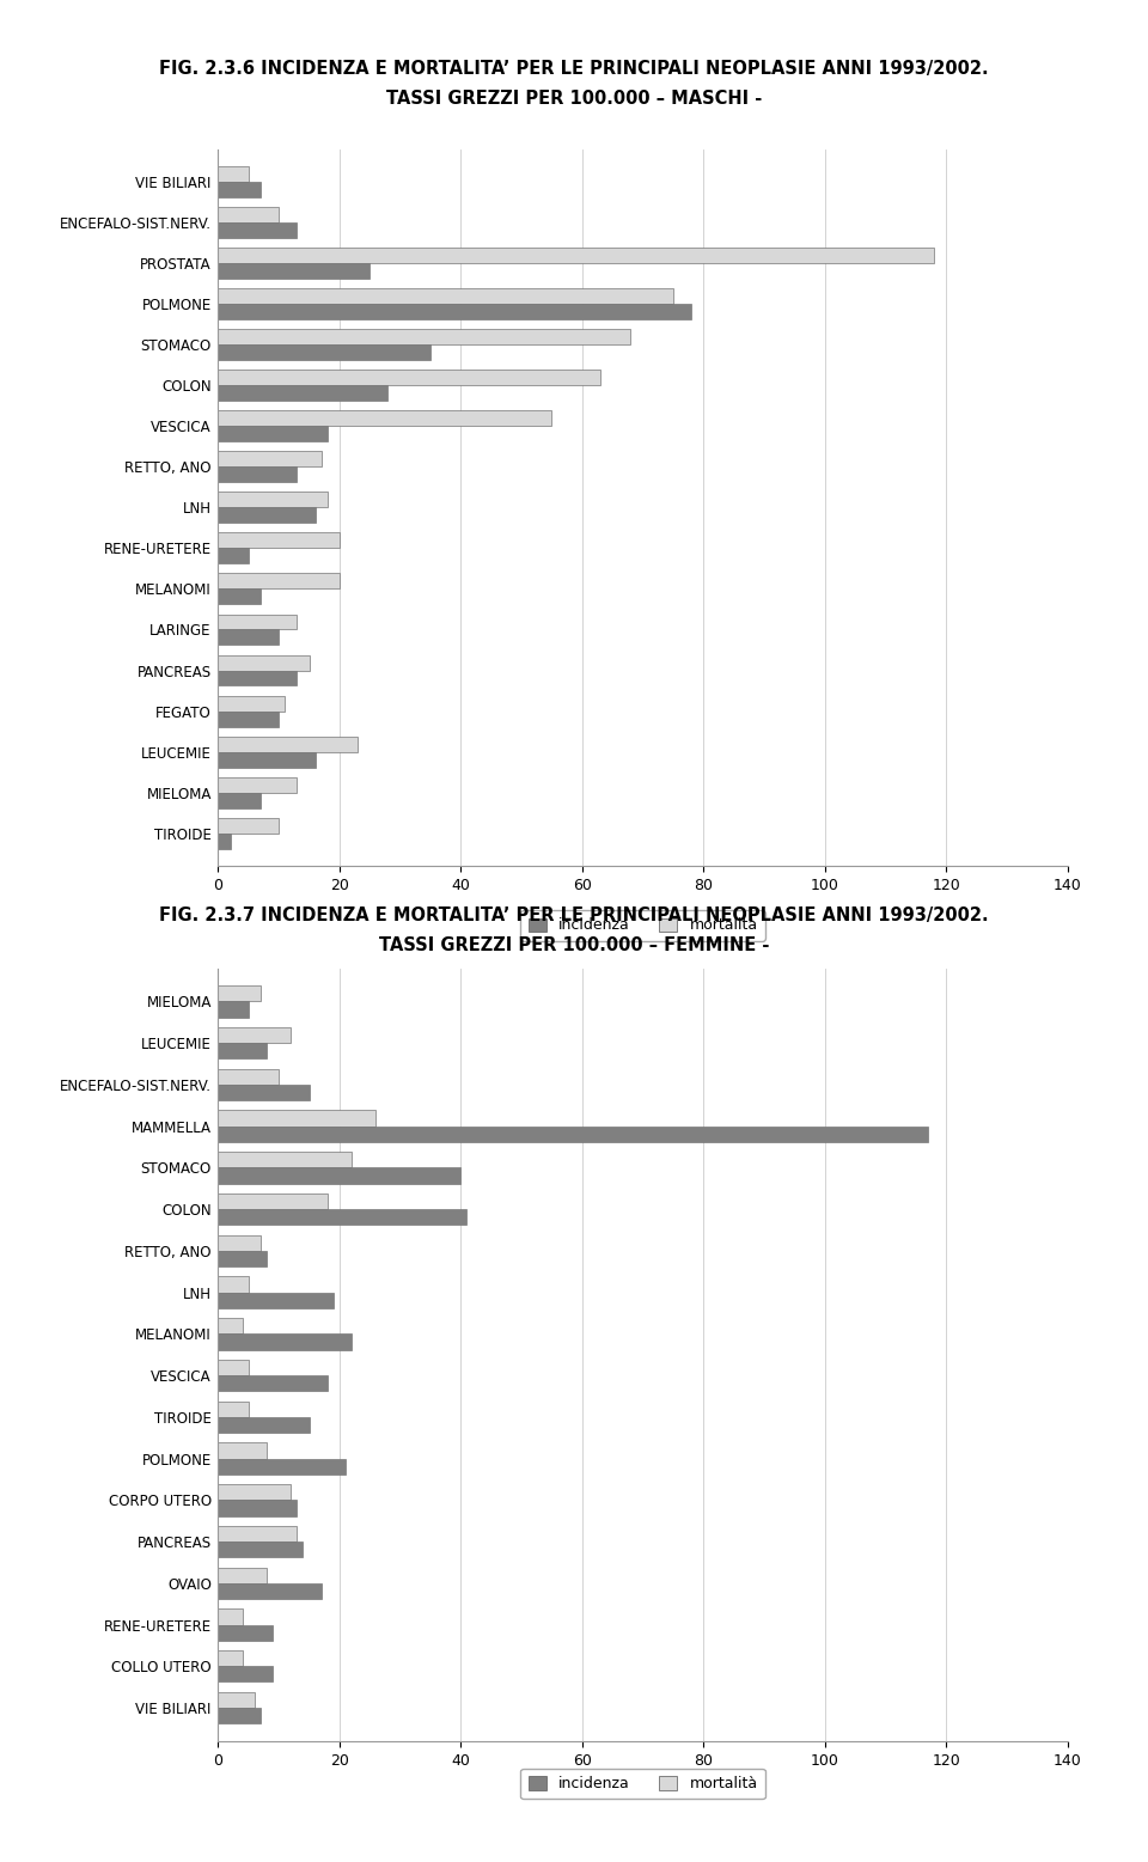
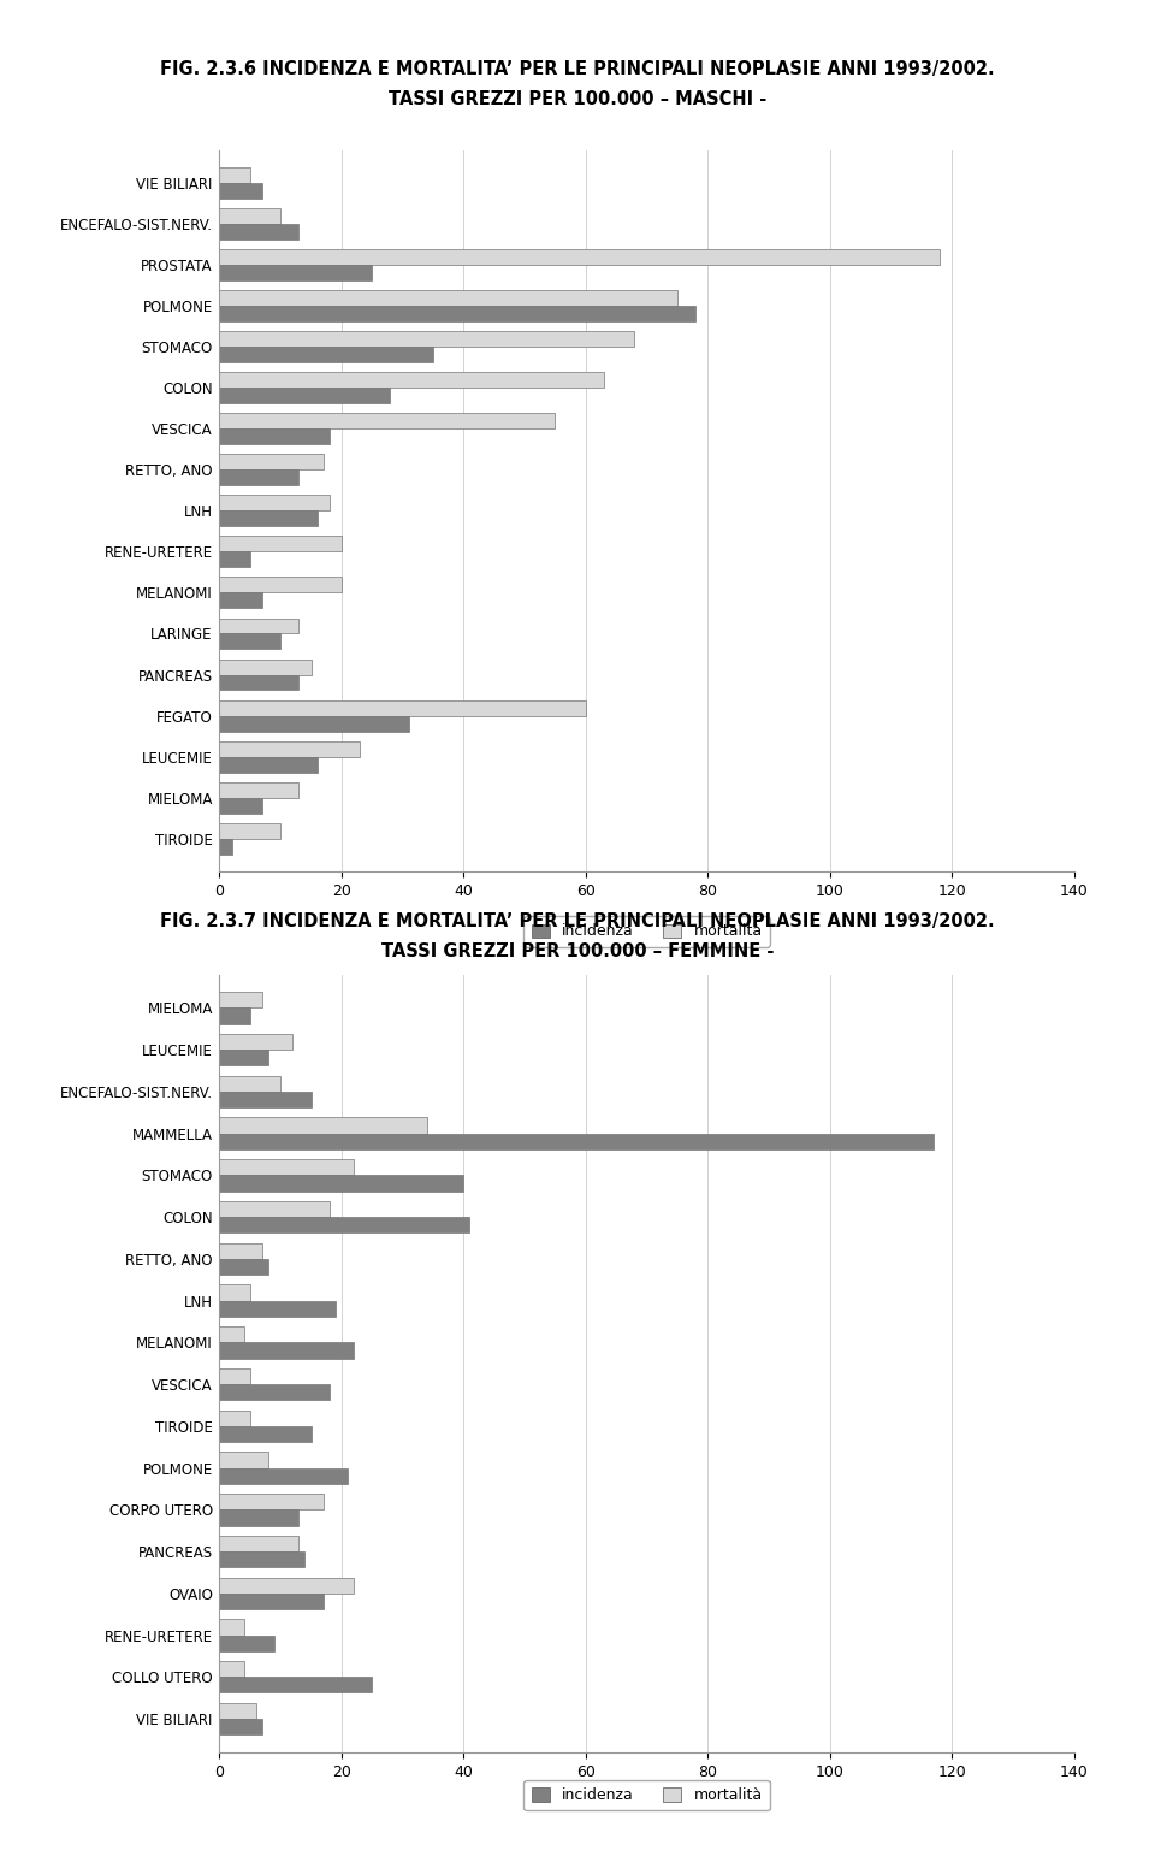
mortalità/FEGATO: 11 -> 60
incidenza/FEGATO: 10 -> 31
mortalità/MAMMELLA: 26 -> 34
mortalità/CORPO UTERO: 12 -> 17
mortalità/OVAIO: 8 -> 22
incidenza/COLLO UTERO: 9 -> 25
